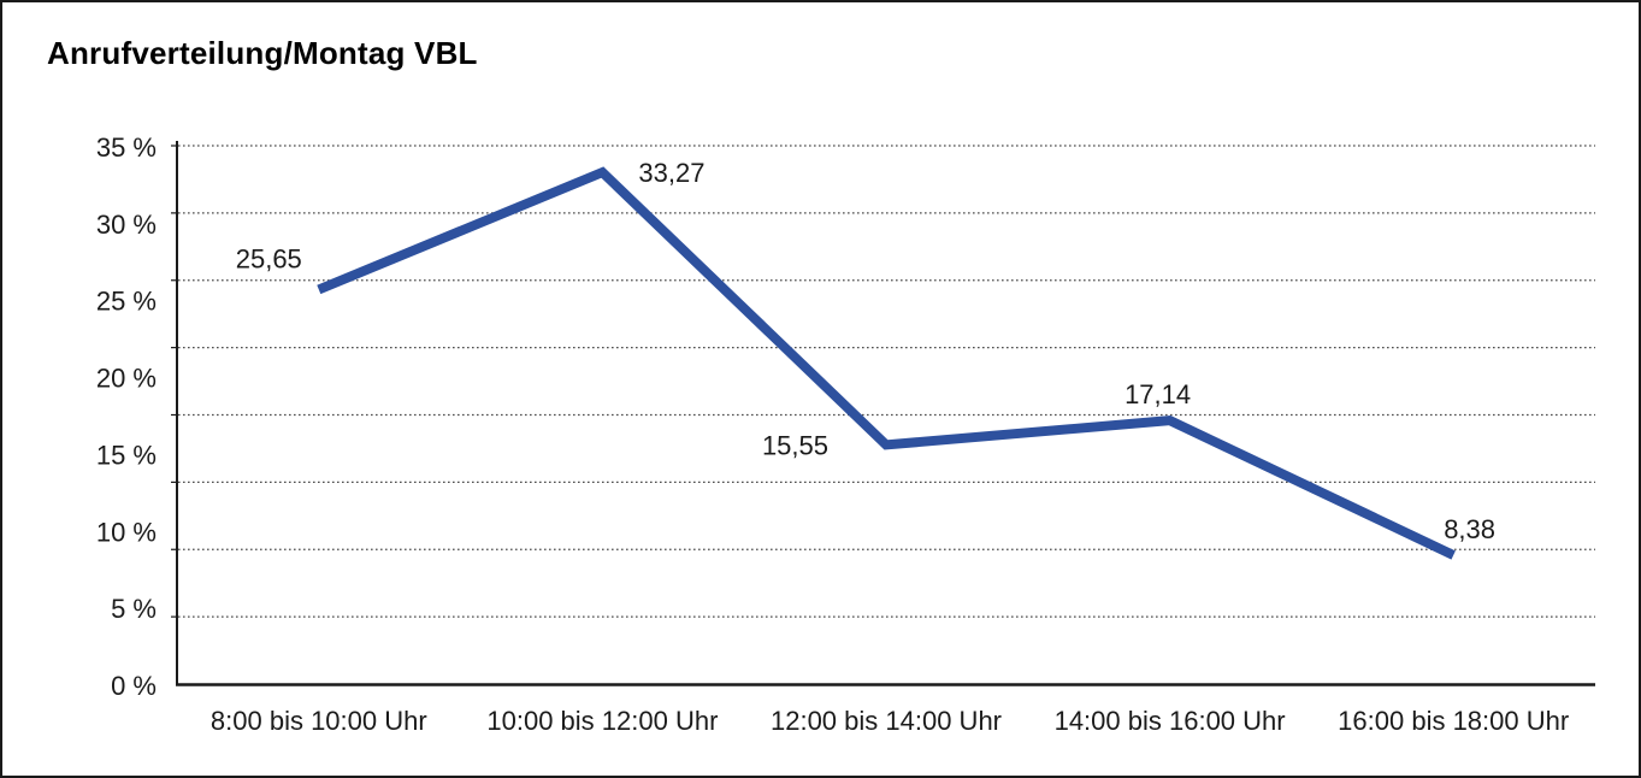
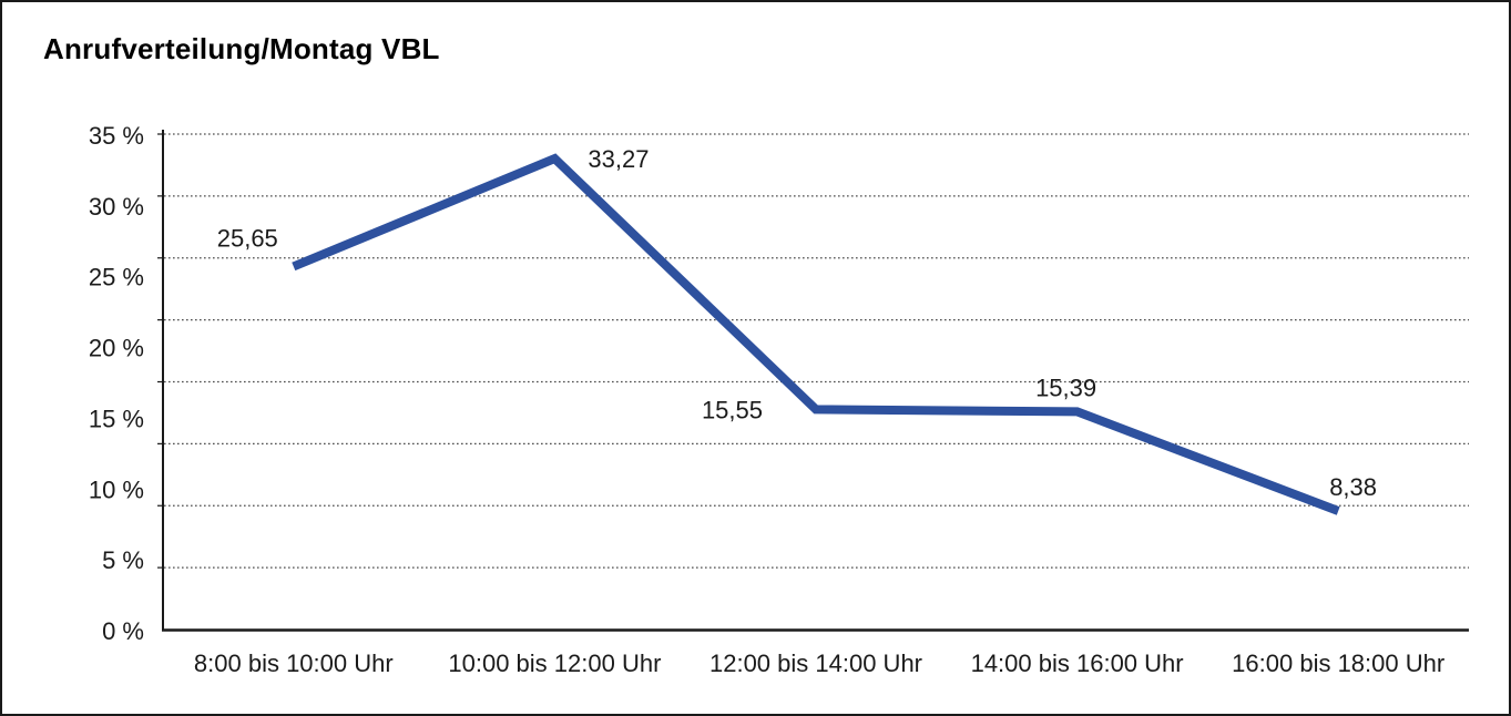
14:00 bis 16:00 Uhr: 17,14 -> 15,39
